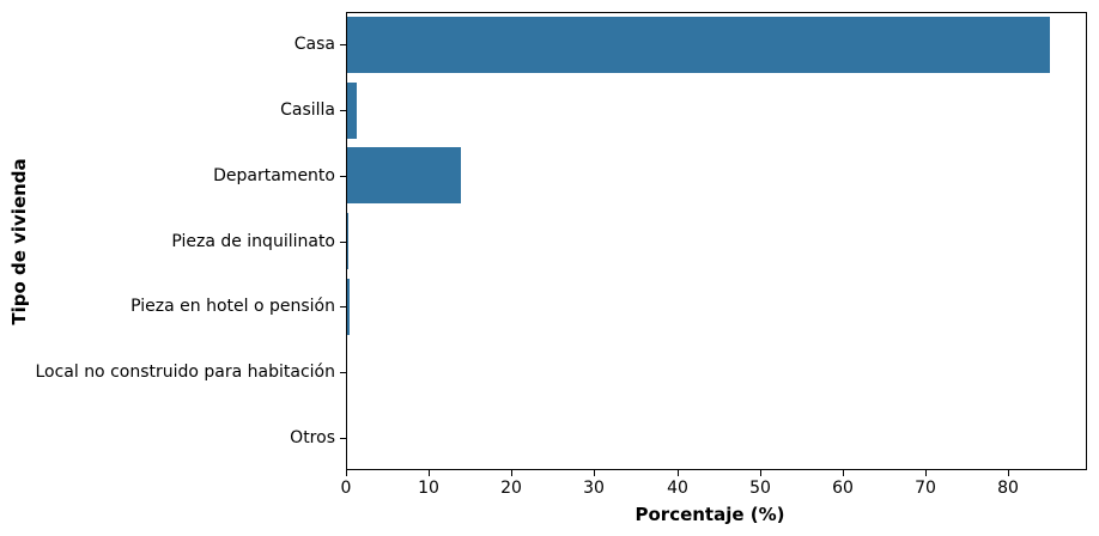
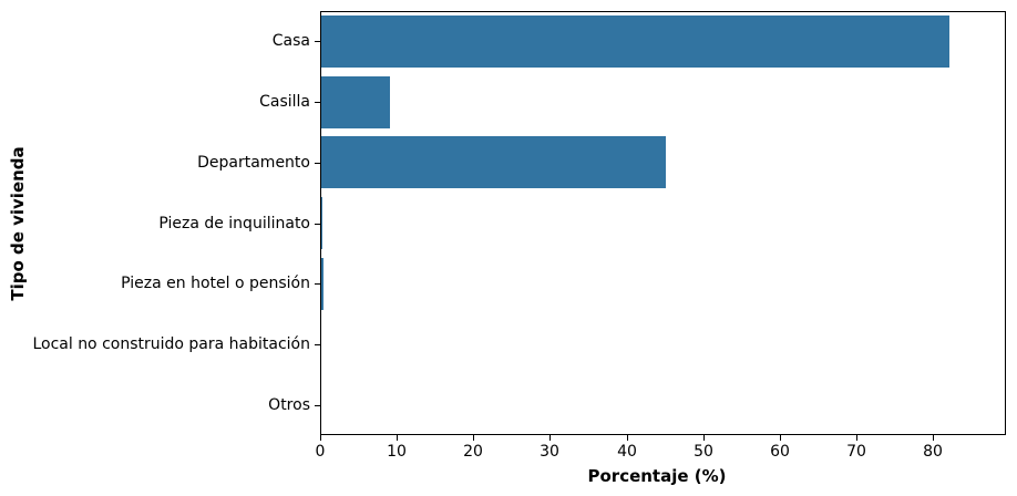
Casa: 85 -> 82
Casilla: 1 -> 9
Departamento: 14 -> 45
